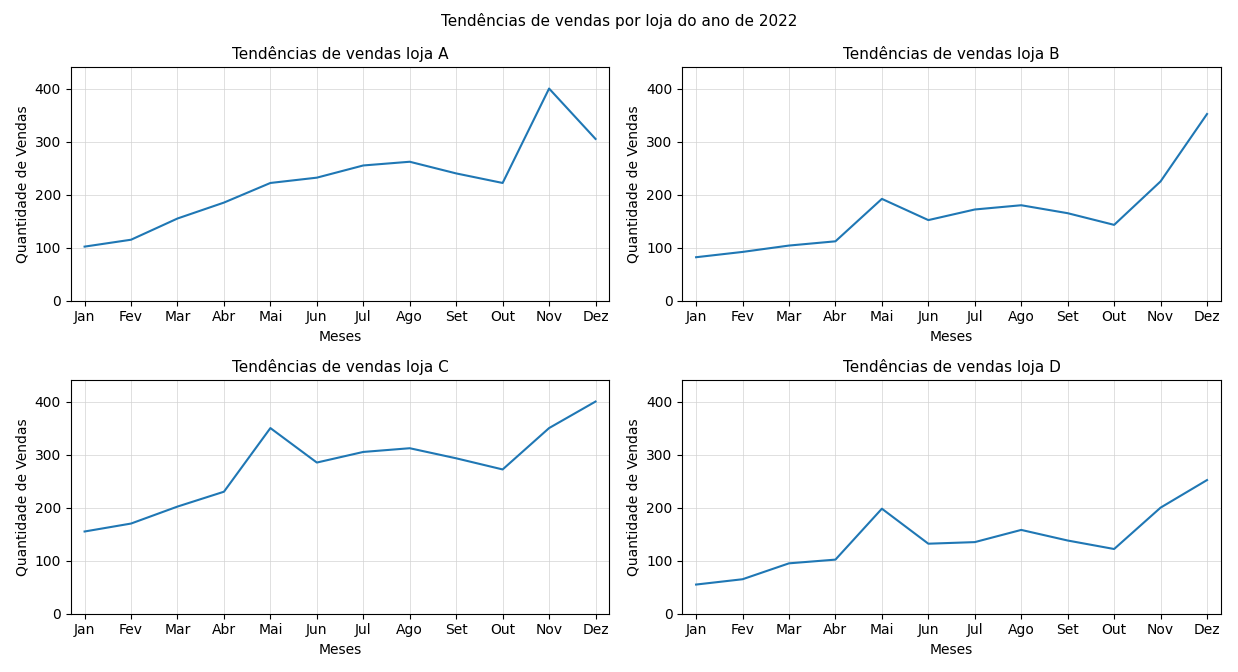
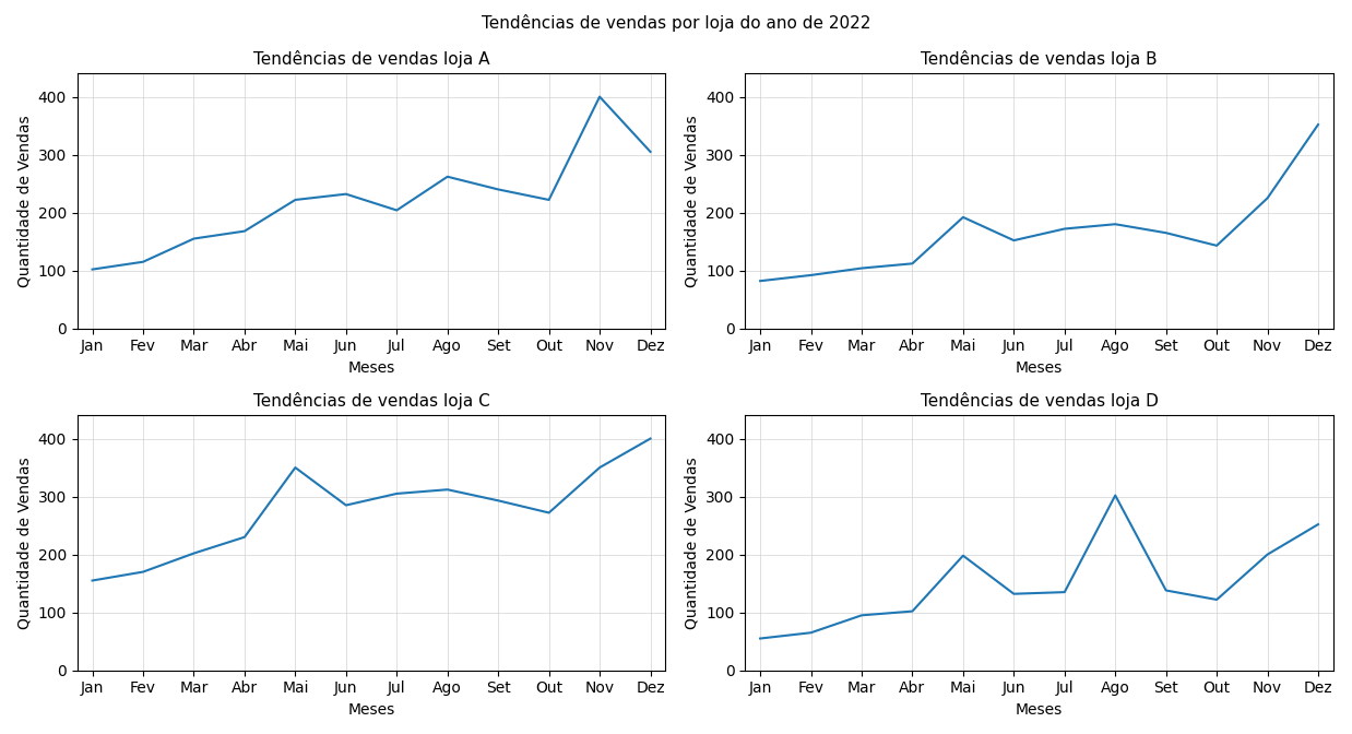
Tendências de vendas loja A/Abr: 185 -> 168
Tendências de vendas loja A/Jul: 255 -> 204
Tendências de vendas loja D/Ago: 158 -> 302
